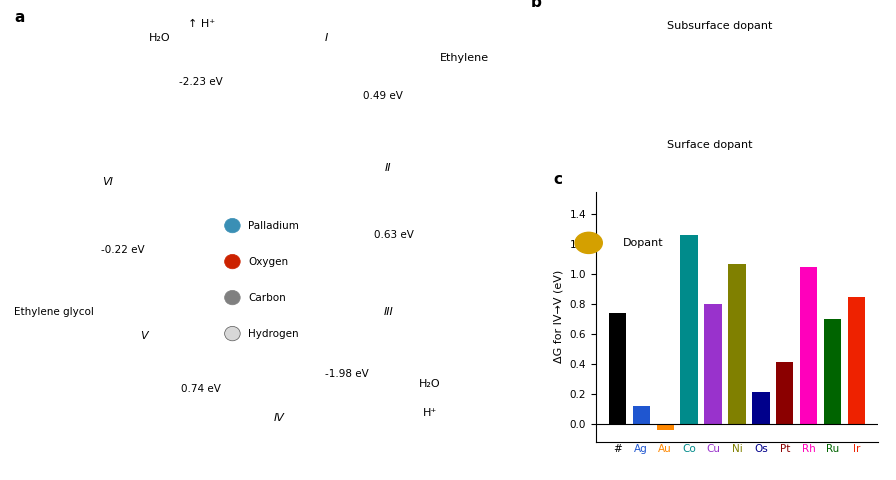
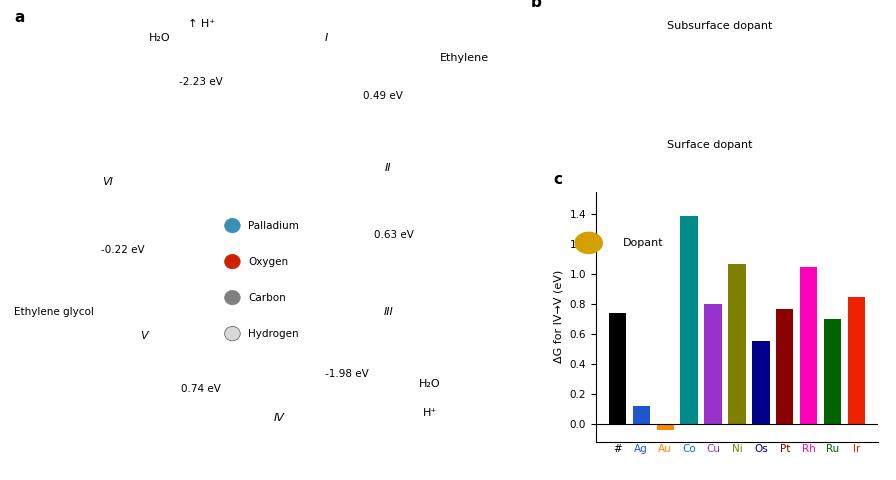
Co: 1.26 -> 1.39
Os: 0.21 -> 0.55
Pt: 0.41 -> 0.77
